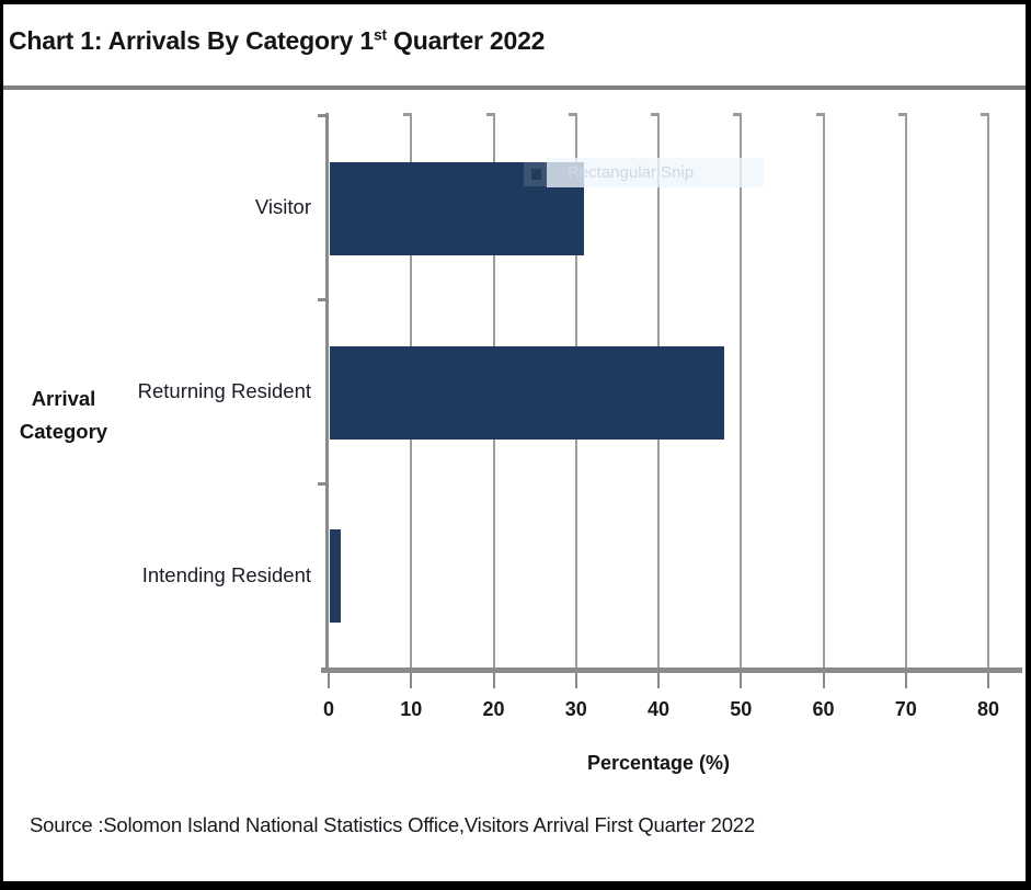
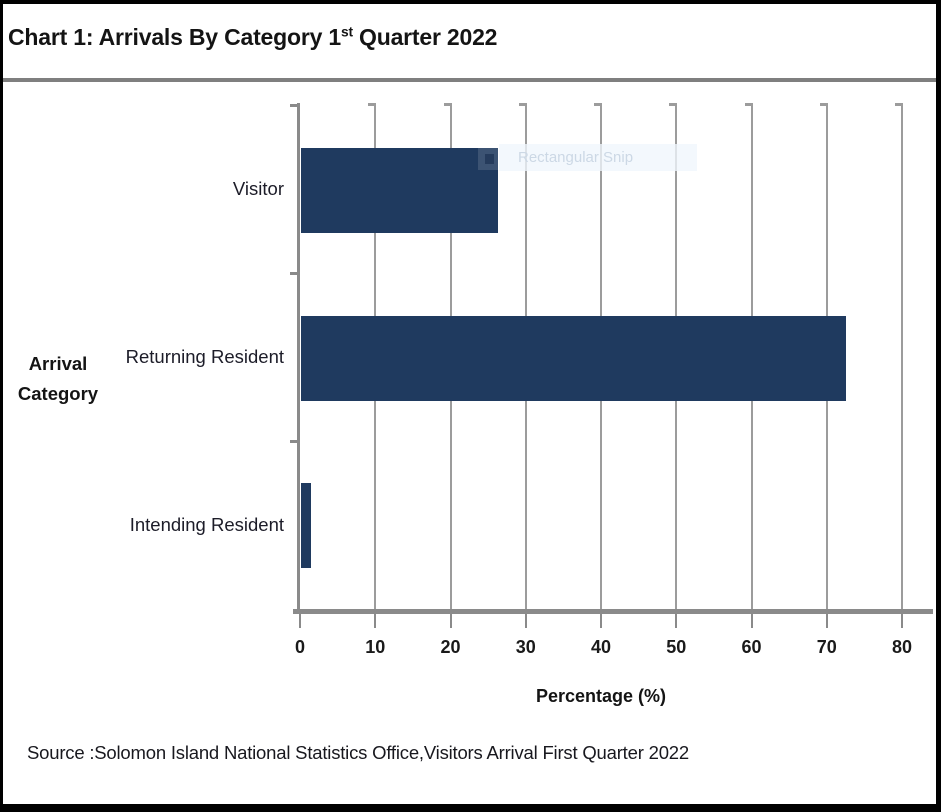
Visitor: 31 -> 26
Returning Resident: 48 -> 72
